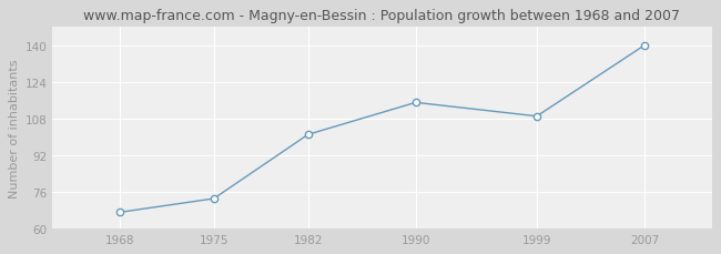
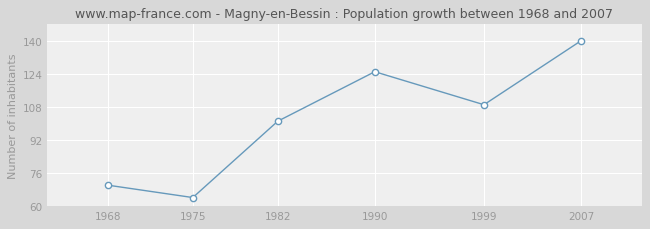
1968: 67 -> 70
1975: 73 -> 64
1990: 115 -> 125
